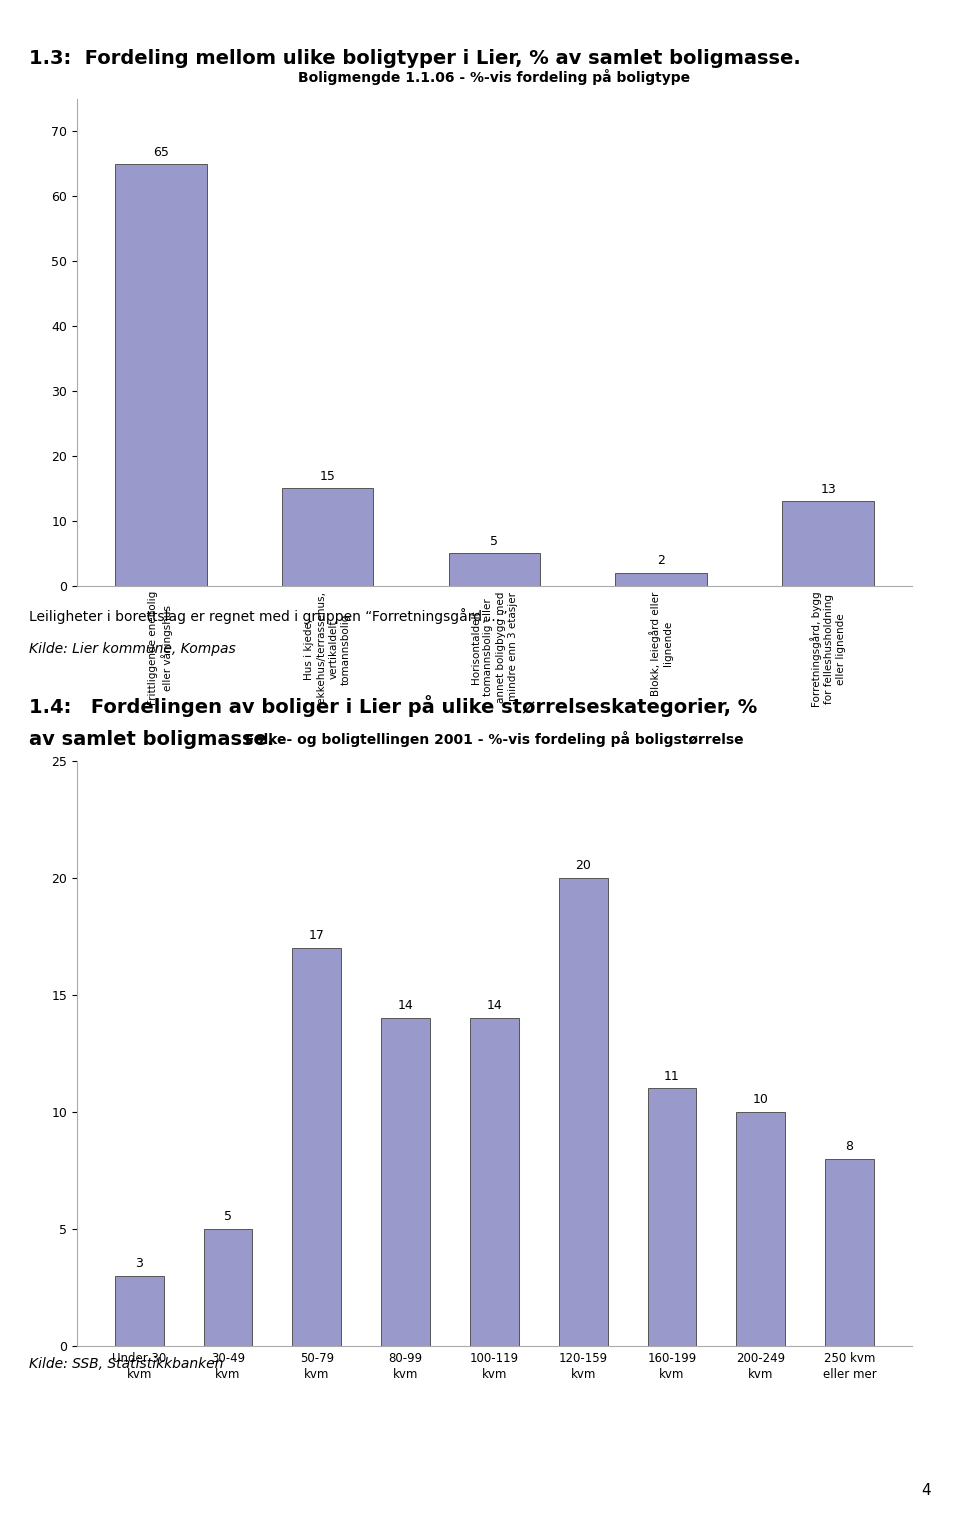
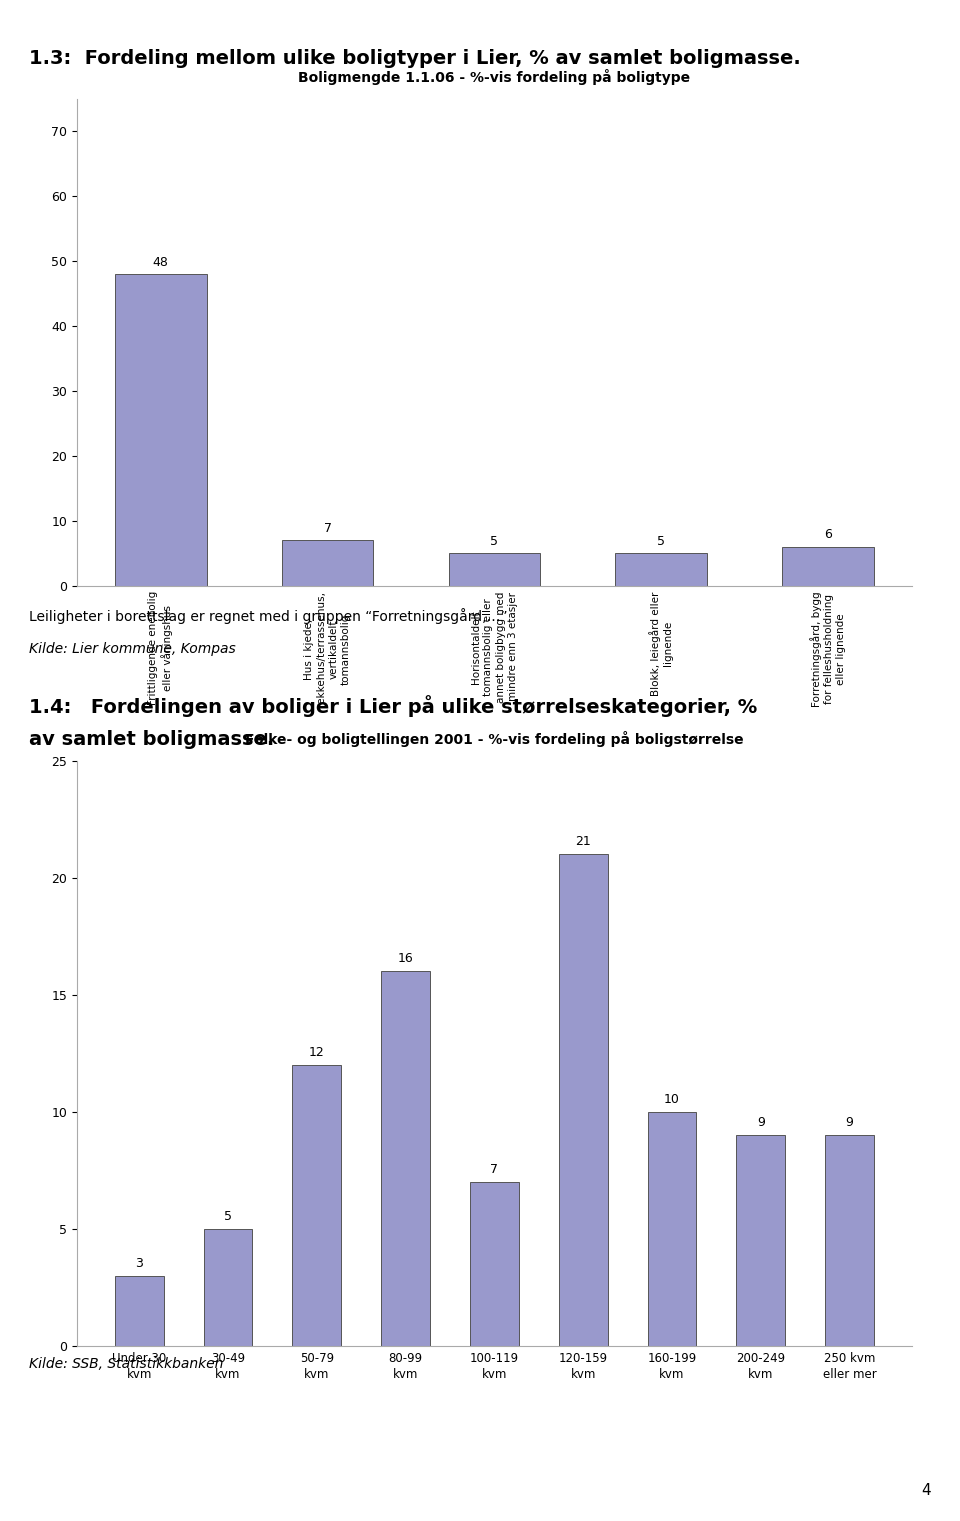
Boligmengde 1.1.06 - %-vis fordeling på boligtype/Frittliggende enebolig eller våningshus: 65 -> 48
Boligmengde 1.1.06 - %-vis fordeling på boligtype/Hus i kjede, rekkehus/terrassehus, vertikaldelt tomannsbolig: 15 -> 7
Boligmengde 1.1.06 - %-vis fordeling på boligtype/Blokk, leiegård eller lignende: 2 -> 5
Boligmengde 1.1.06 - %-vis fordeling på boligtype/Forretningsgård, bygg for felleshusholdning eller lignende: 13 -> 6
50-79 kvm: 17 -> 12
80-99 kvm: 14 -> 16
100-119 kvm: 14 -> 7
120-159 kvm: 20 -> 21
160-199 kvm: 11 -> 10
200-249 kvm: 10 -> 9
250 kvm eller mer: 8 -> 9
